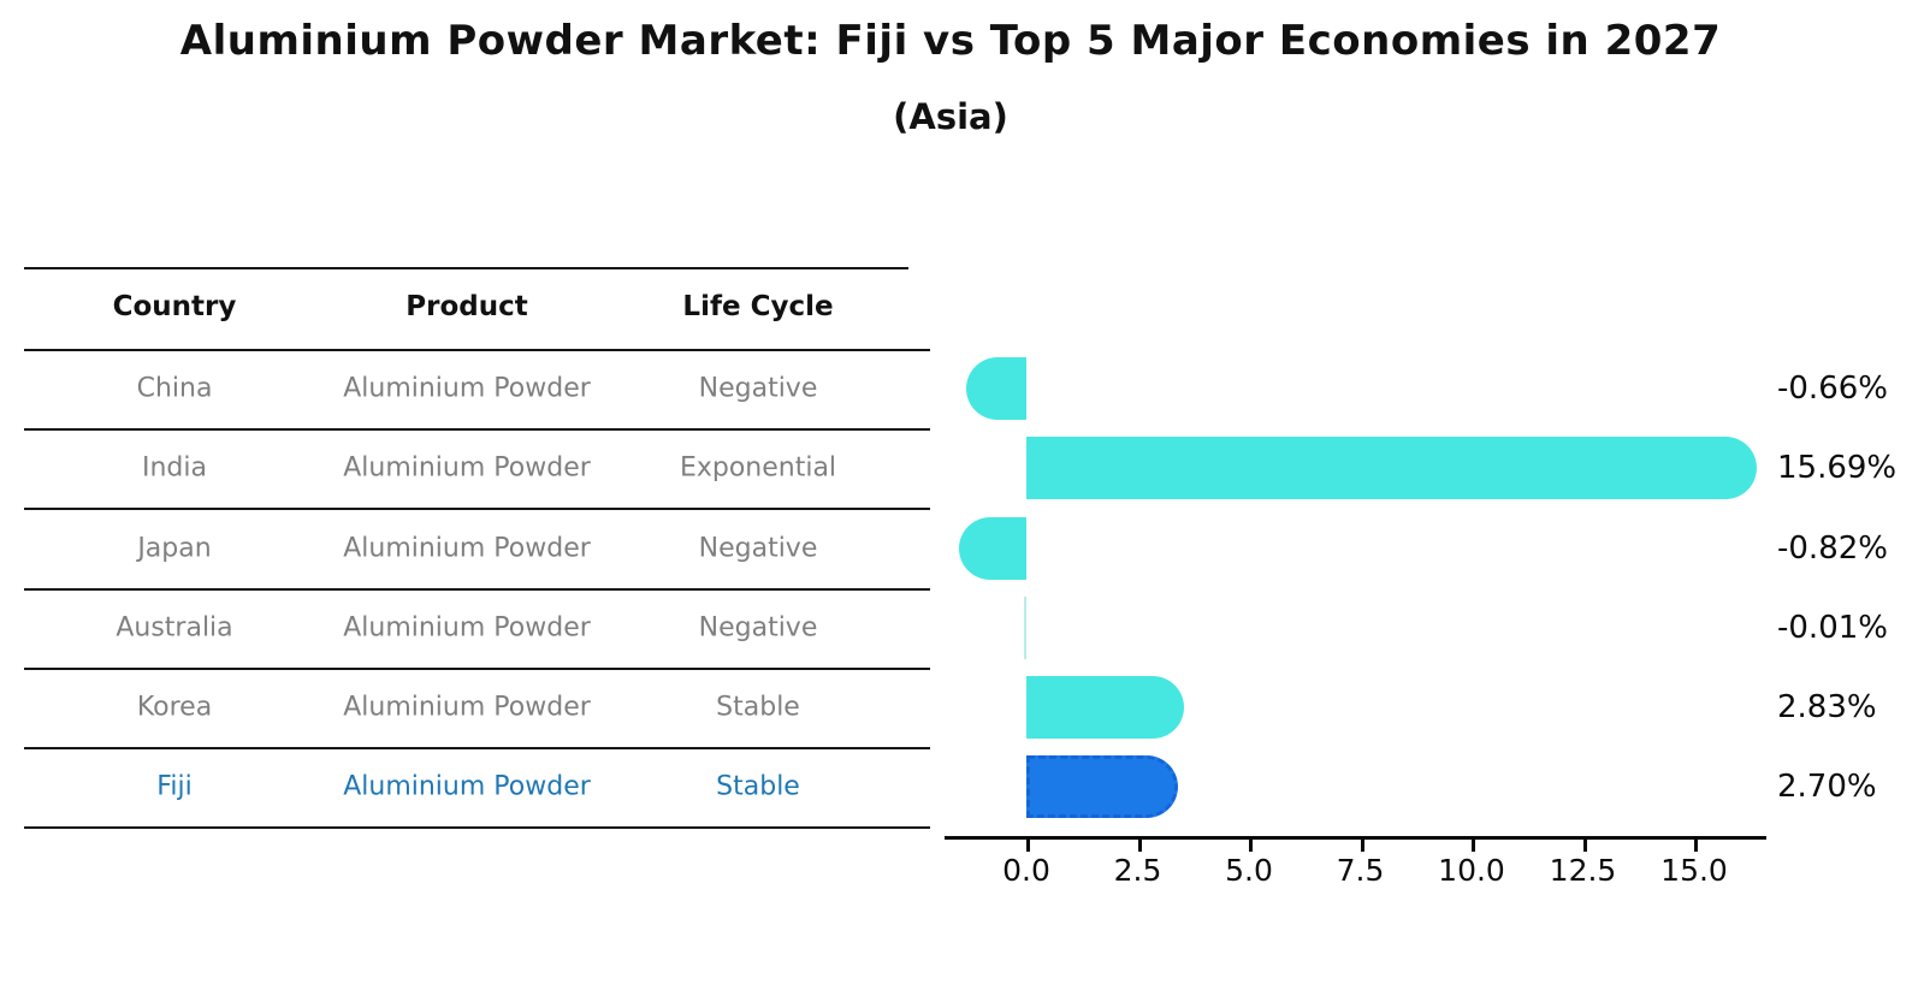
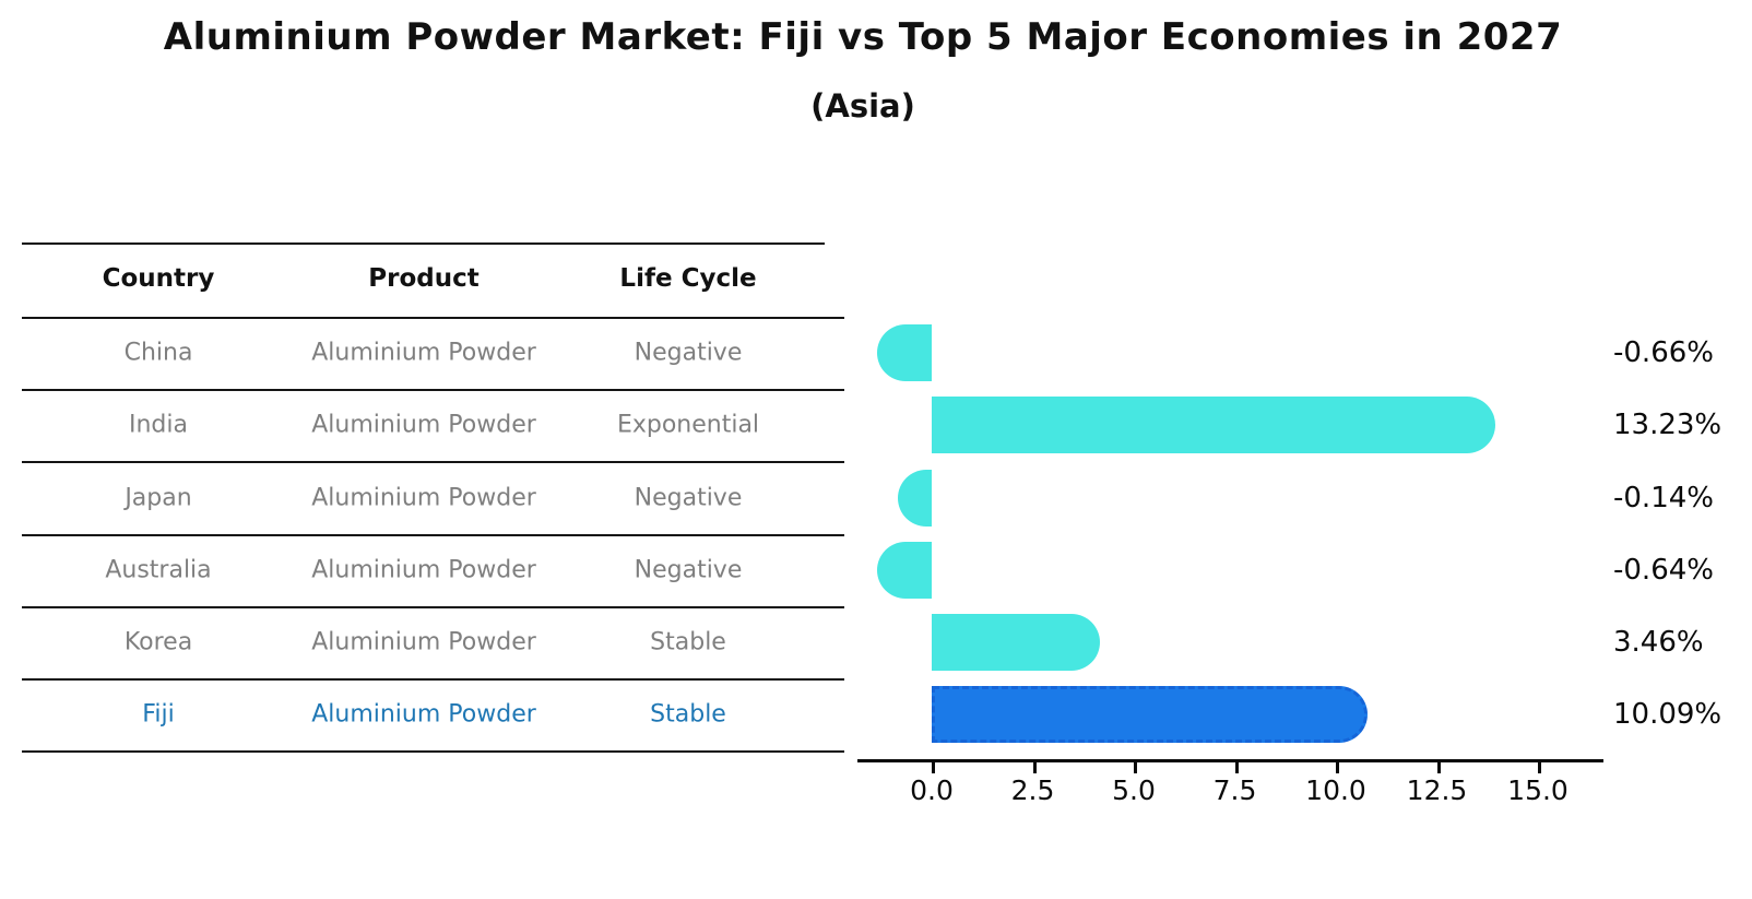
India: 15.69% -> 13.23%
Japan: -0.82% -> -0.14%
Australia: -0.01% -> -0.64%
Korea: 2.83% -> 3.46%
Fiji: 2.70% -> 10.09%
